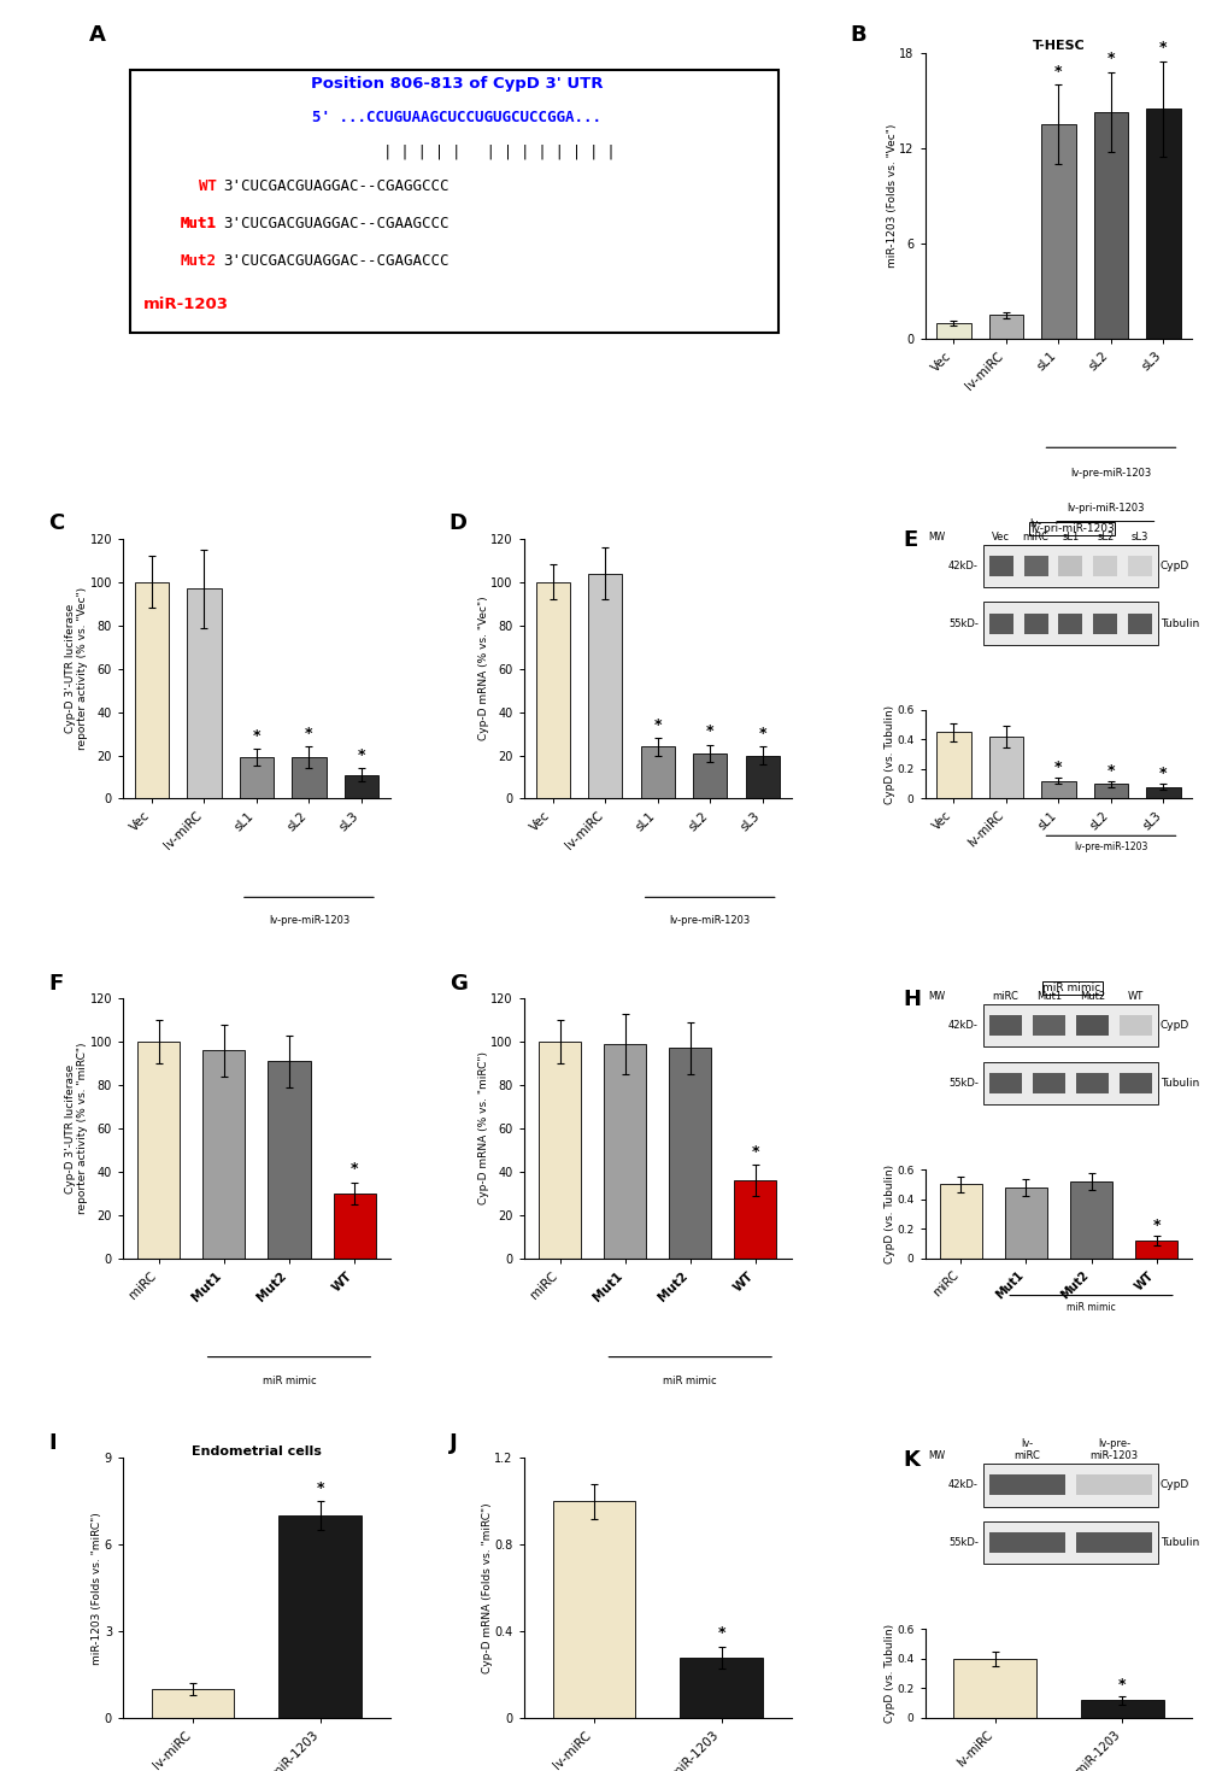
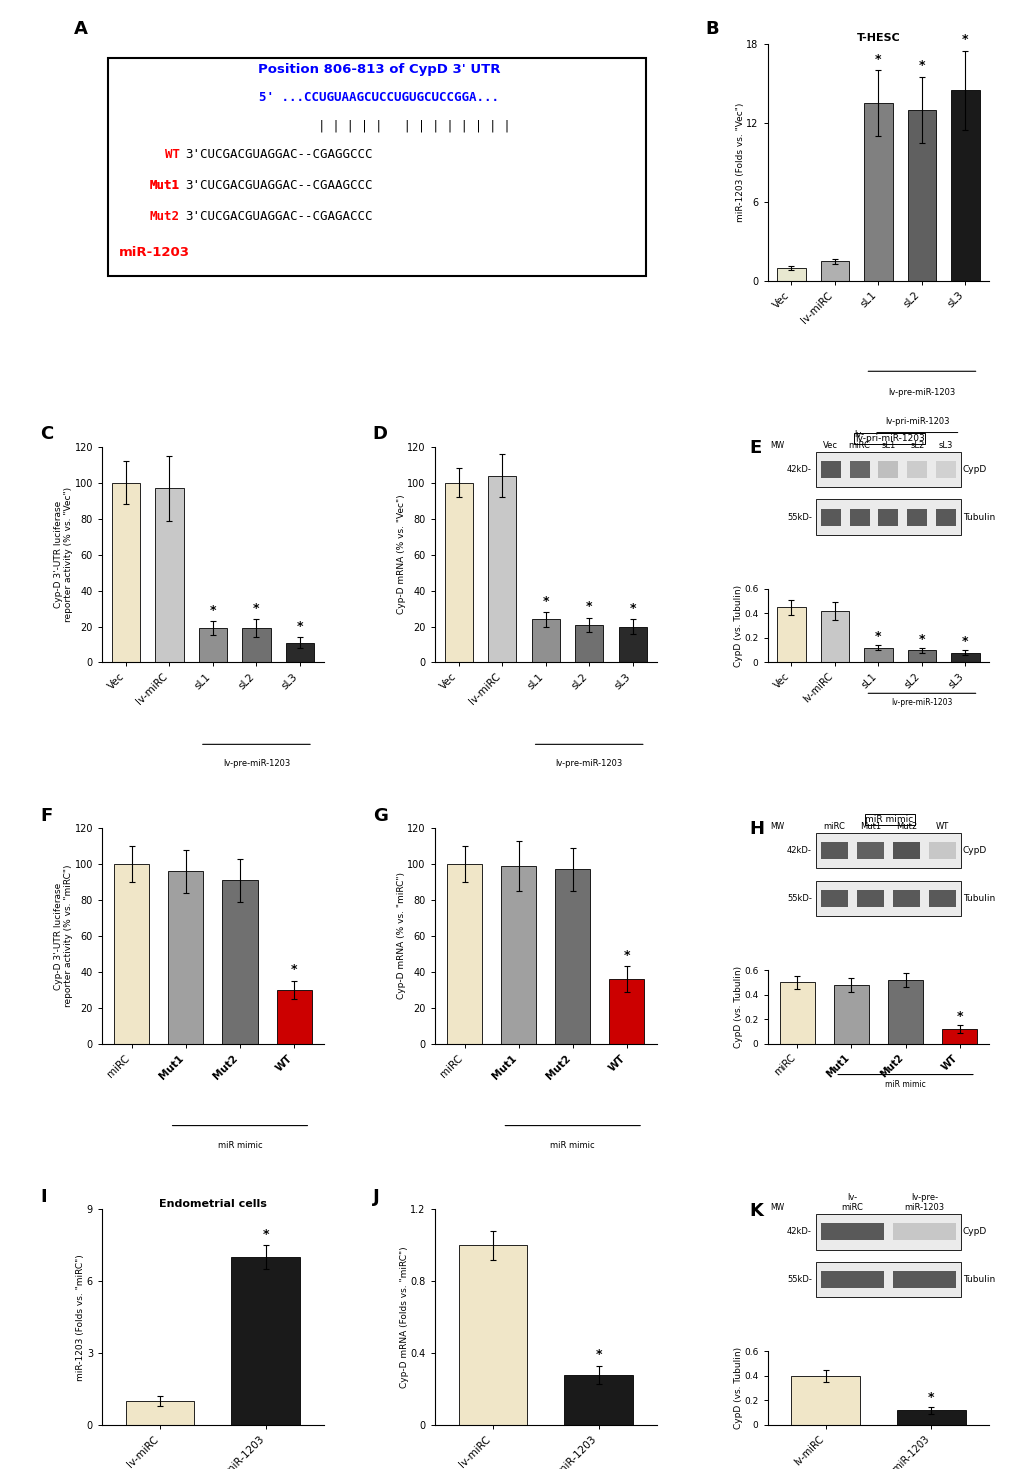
T-HESC/sL2: 14.3 -> 13.0
